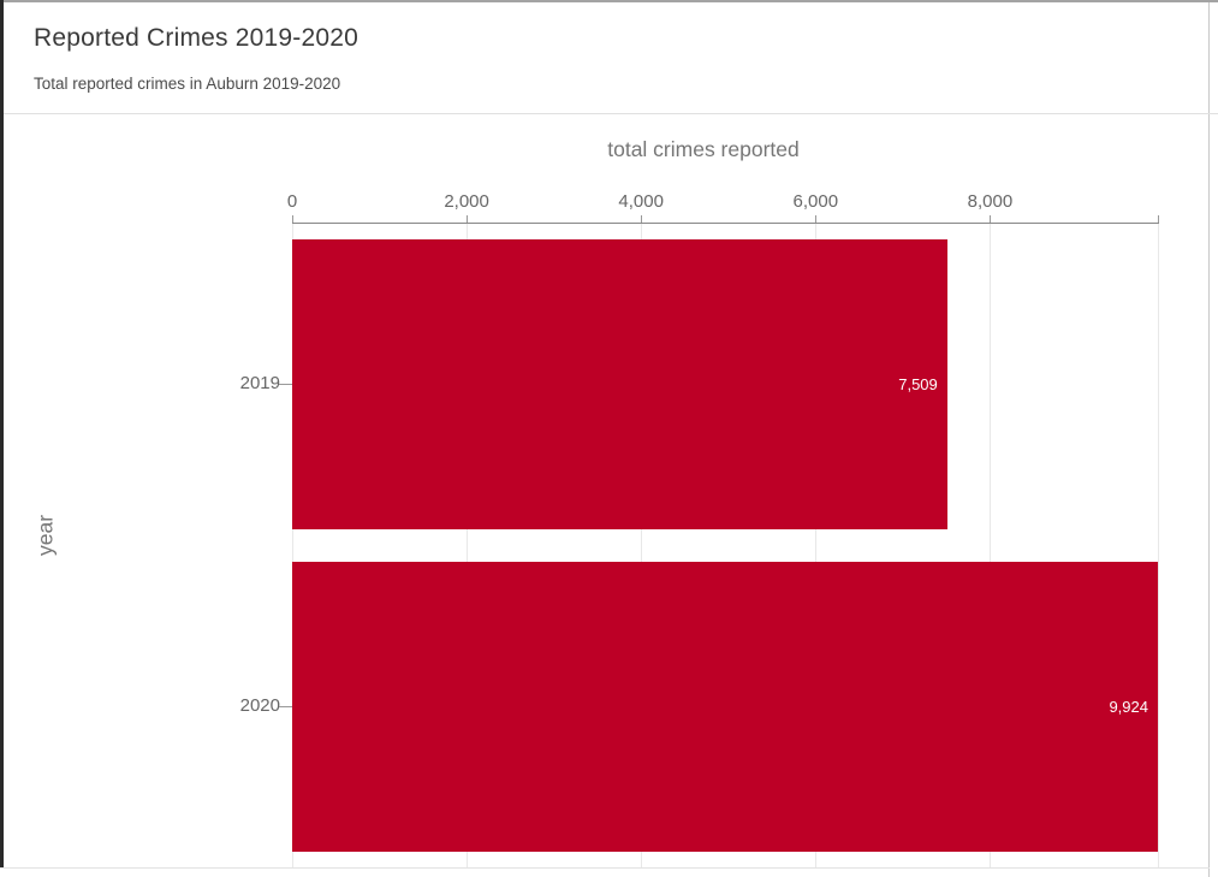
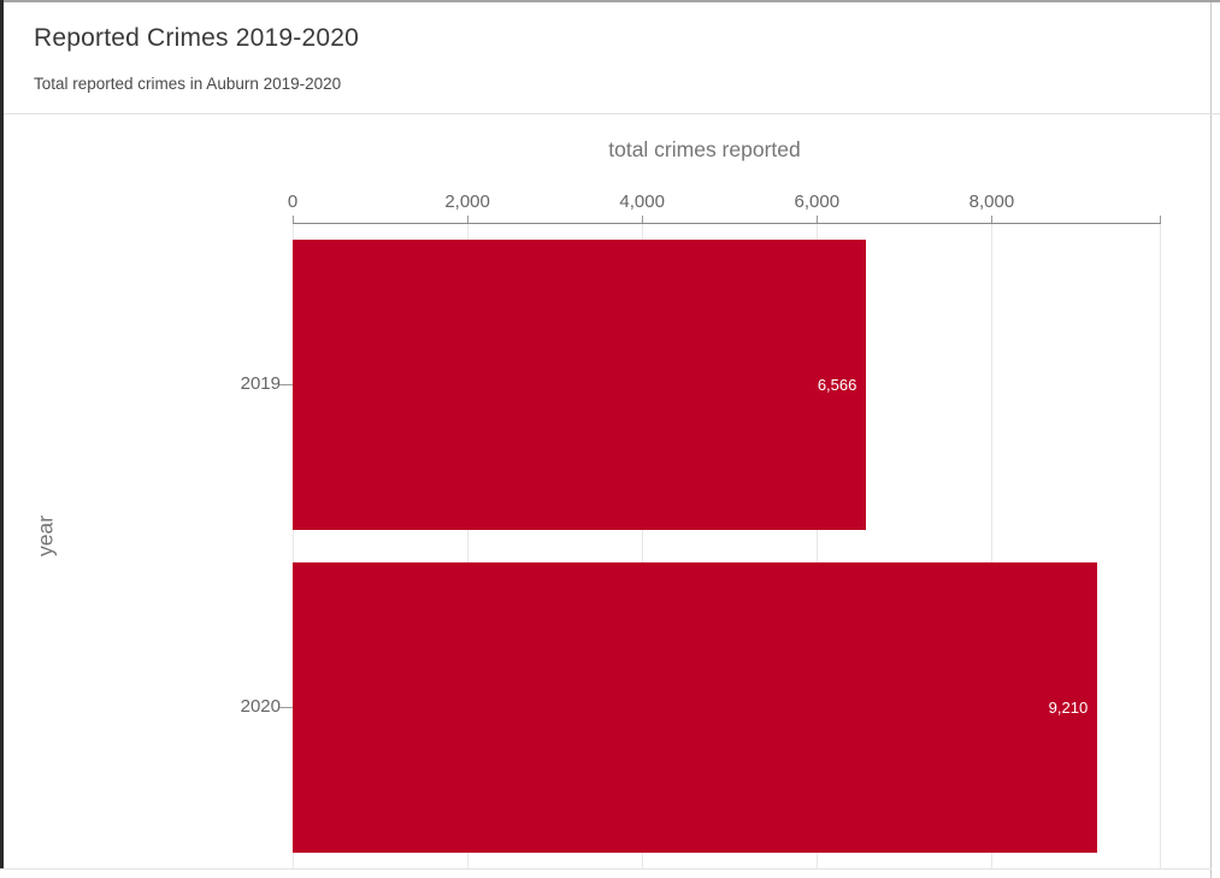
2019: 7,509 -> 6,566
2020: 9,924 -> 9,210
